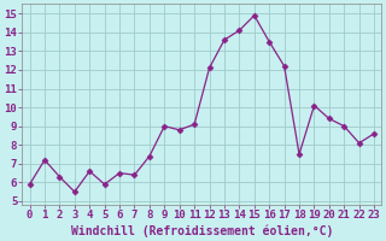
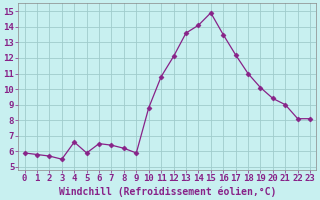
1: 7.2 -> 5.8
2: 6.3 -> 5.7
8: 7.4 -> 6.2
9: 9.0 -> 5.9
11: 9.1 -> 10.8
18: 7.5 -> 11.0
23: 8.6 -> 8.1
